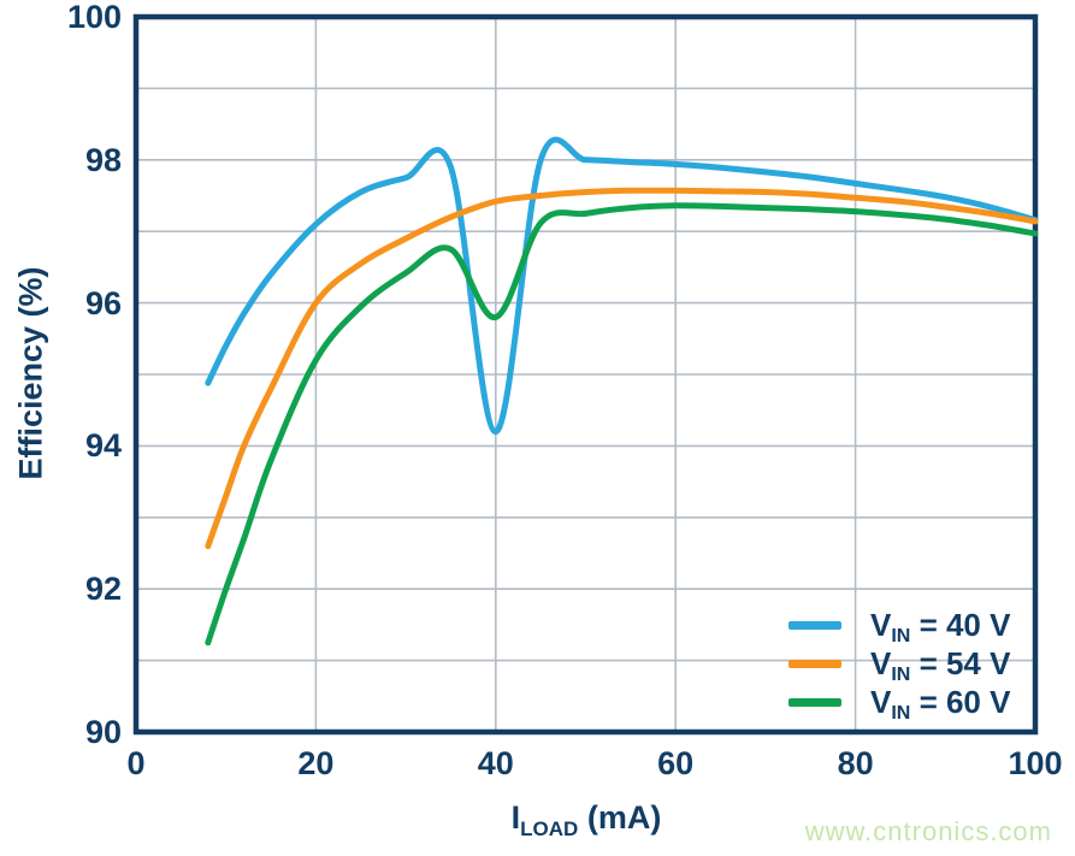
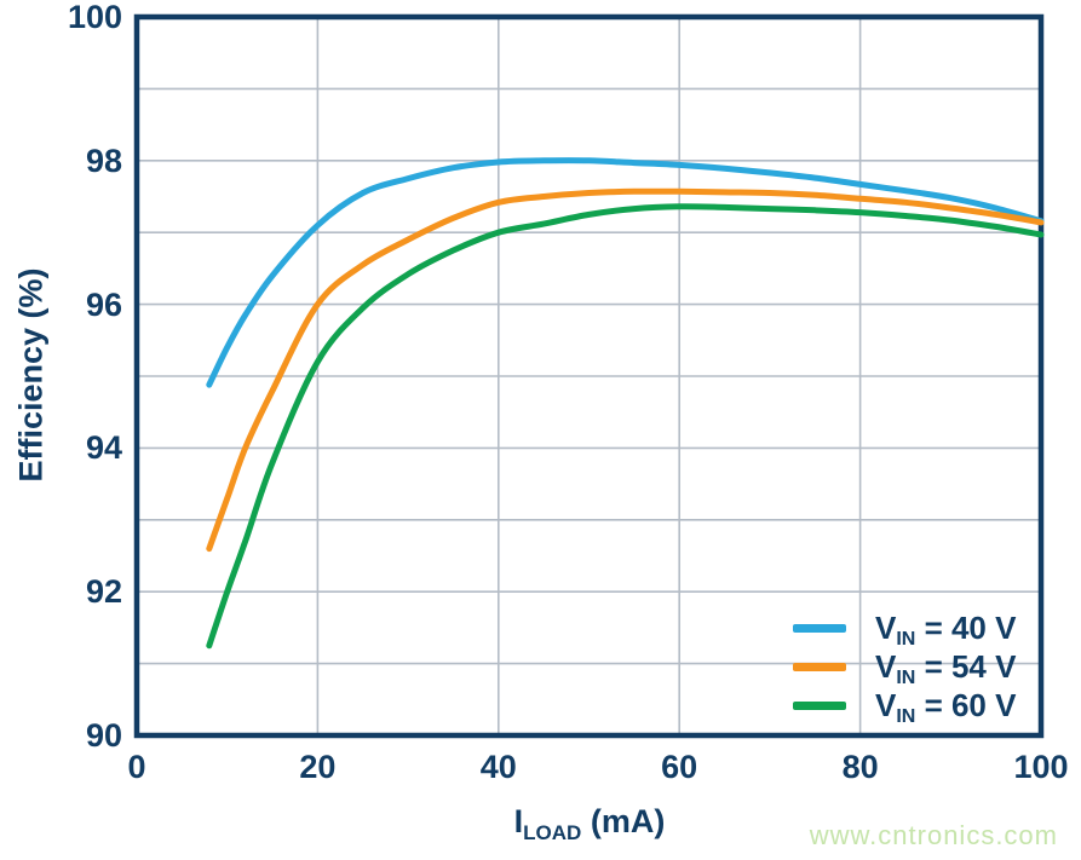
VIN = 40 V/40: 94.2 -> 98.0
VIN = 60 V/40: 95.8 -> 97.0
